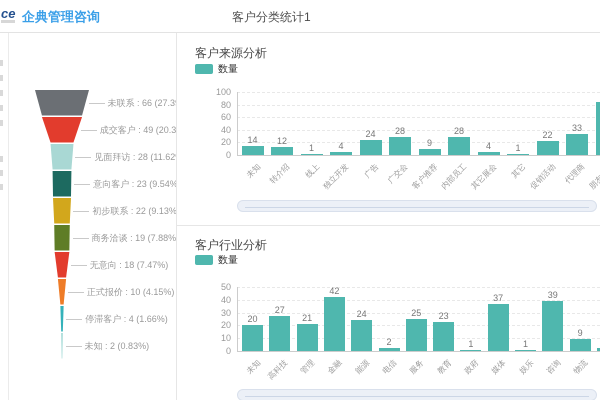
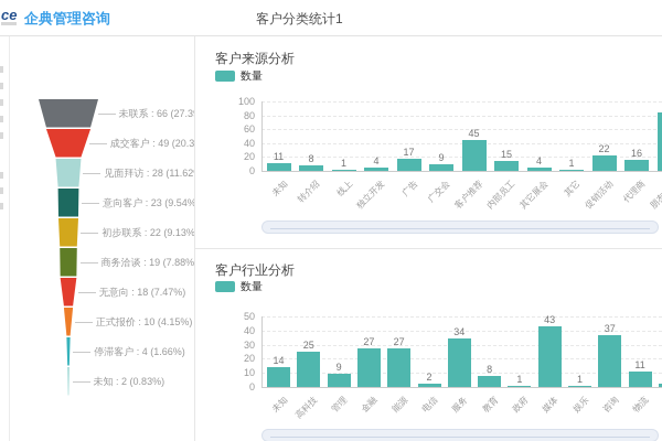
客户来源分析/未知: 14 -> 11
客户来源分析/转介绍: 12 -> 8
客户来源分析/广告: 24 -> 17
客户来源分析/广交会: 28 -> 9
客户来源分析/客户推荐: 9 -> 45
客户来源分析/内部员工: 28 -> 15
客户来源分析/代理商: 33 -> 16
客户行业分析/未知: 20 -> 14
客户行业分析/高科技: 27 -> 25
客户行业分析/管理: 21 -> 9
客户行业分析/金融: 42 -> 27
客户行业分析/能源: 24 -> 27
客户行业分析/服务: 25 -> 34
客户行业分析/教育: 23 -> 8
客户行业分析/媒体: 37 -> 43
客户行业分析/咨询: 39 -> 37
客户行业分析/物流: 9 -> 11
